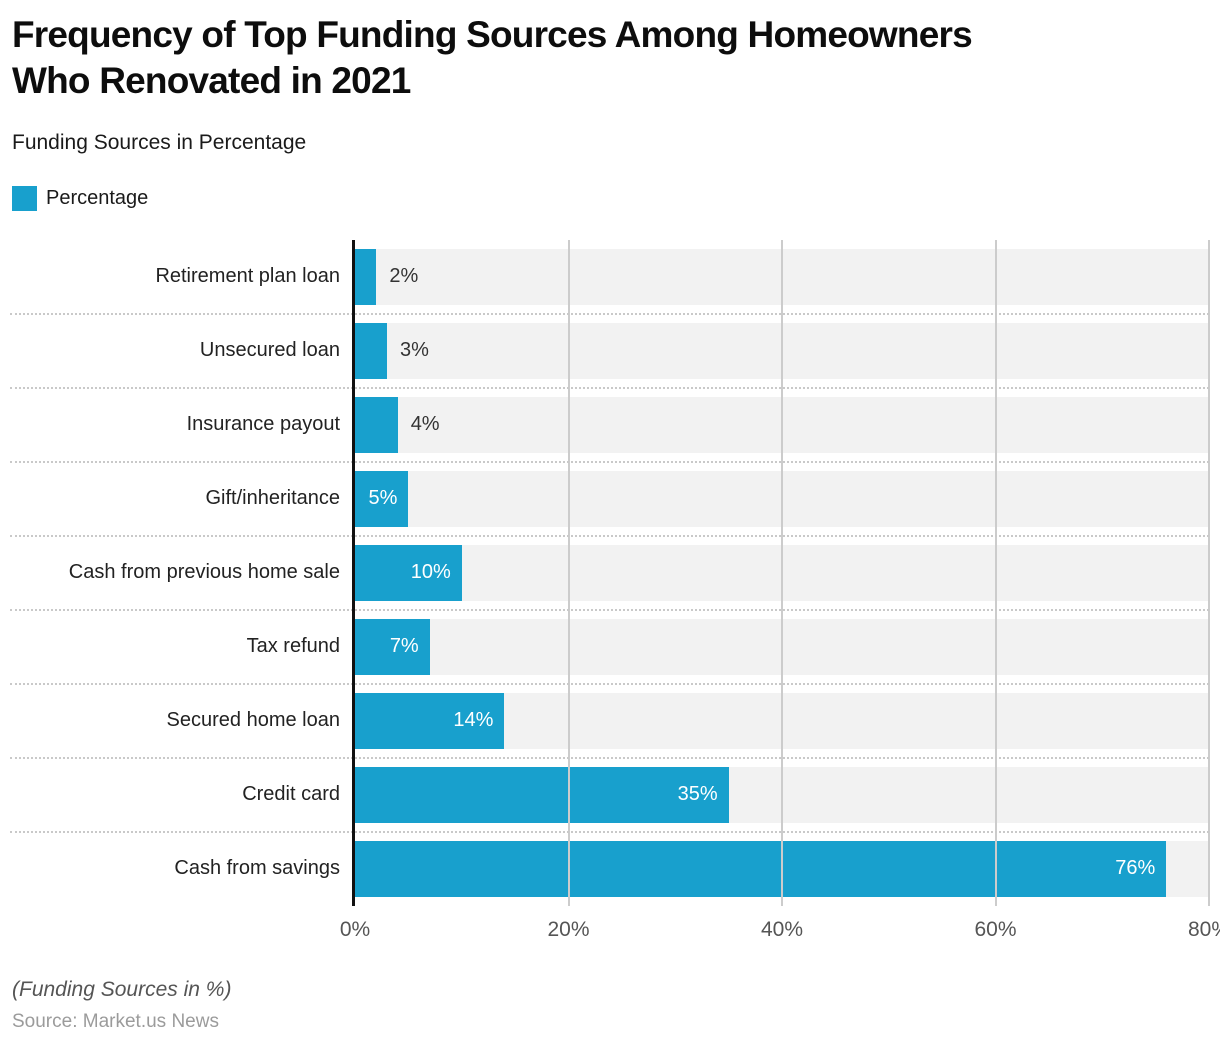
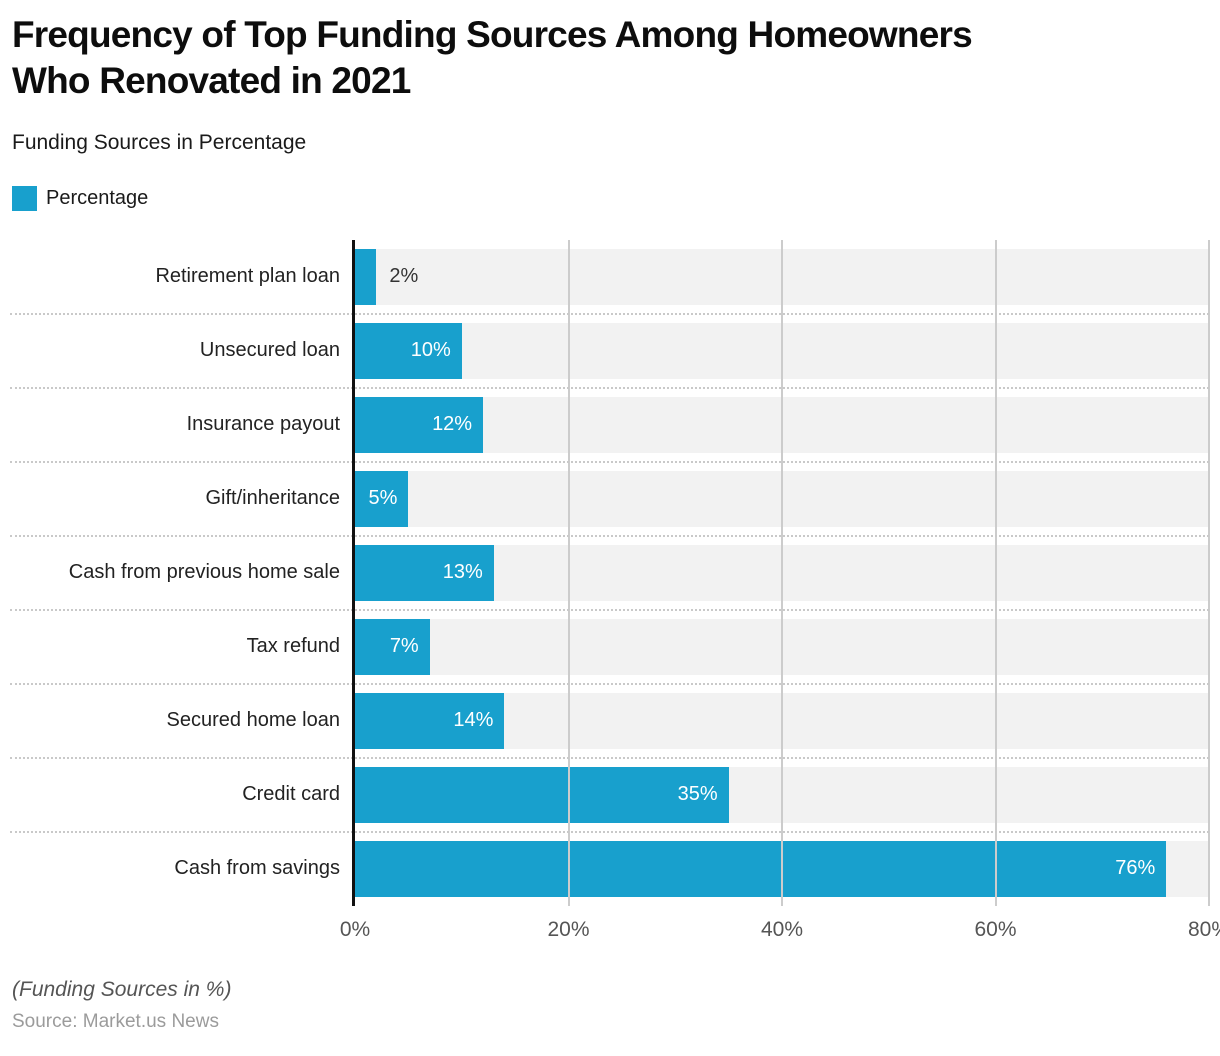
Unsecured loan: 3% -> 10%
Insurance payout: 4% -> 12%
Cash from previous home sale: 10% -> 13%
